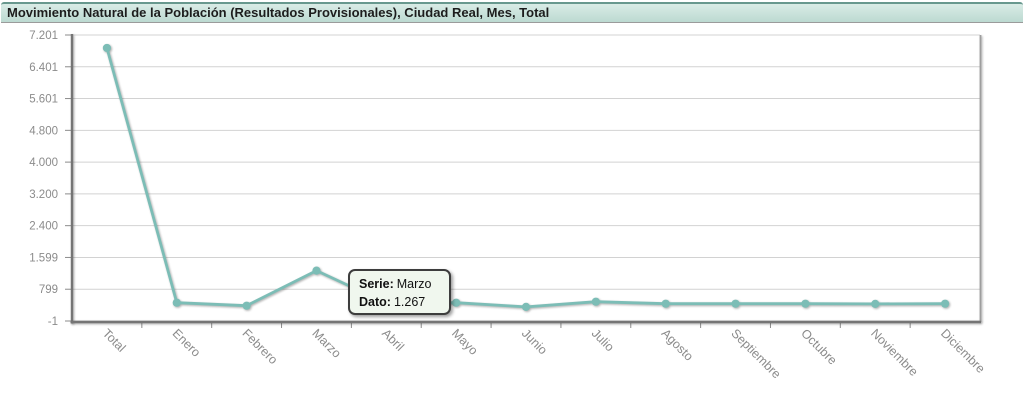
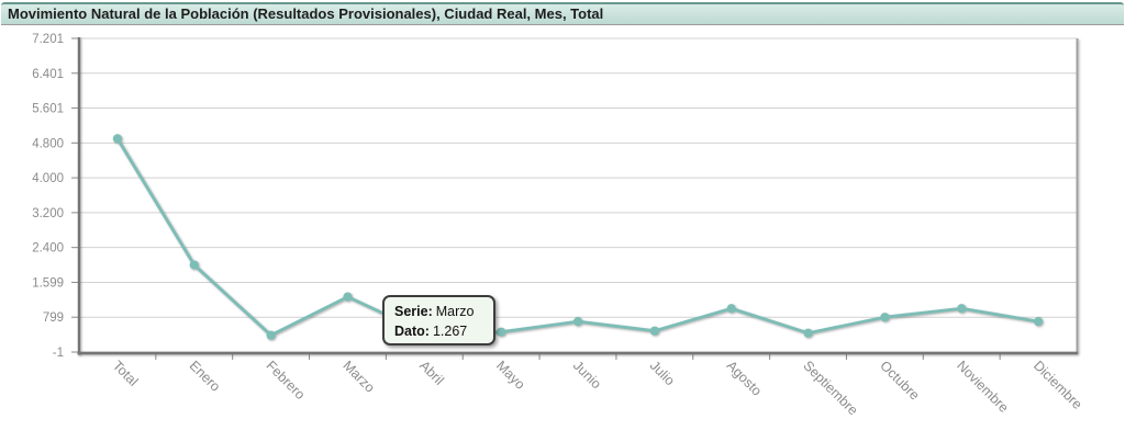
Total: 6900 -> 4900
Enero: 500 -> 2000
Junio: 400 -> 700
Agosto: 400 -> 1000
Octubre: 400 -> 800
Noviembre: 400 -> 1000
Diciembre: 400 -> 700
